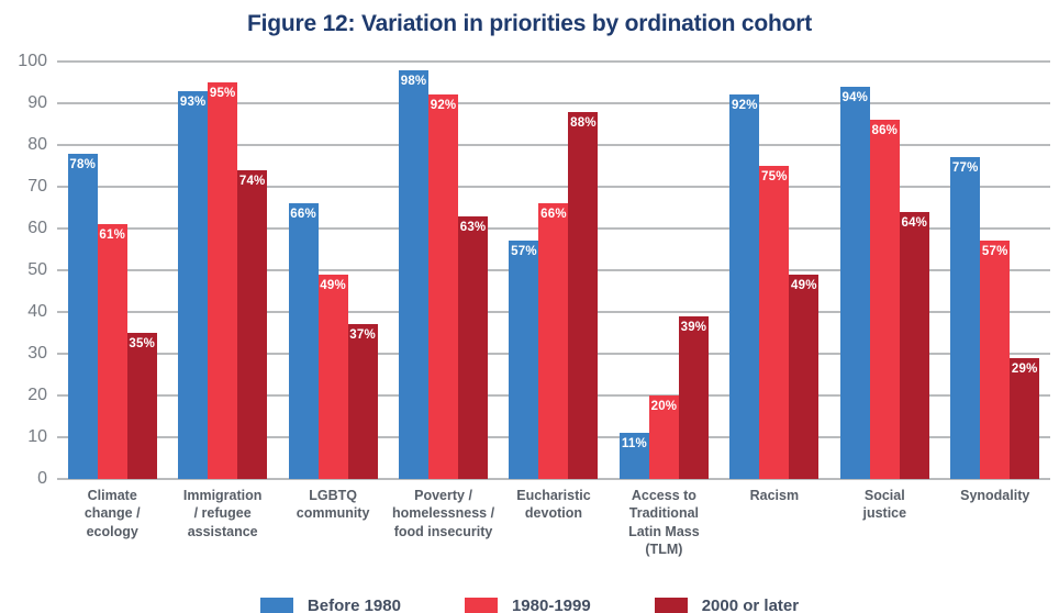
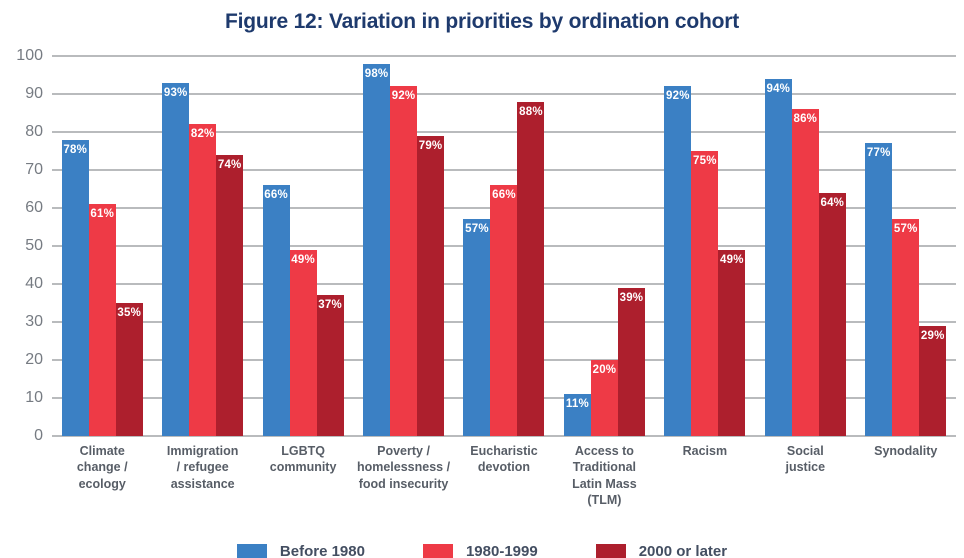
1980-1999/Immigration / refugee assistance: 95% -> 82%
2000 or later/Poverty / homelessness / food insecurity: 63% -> 79%
